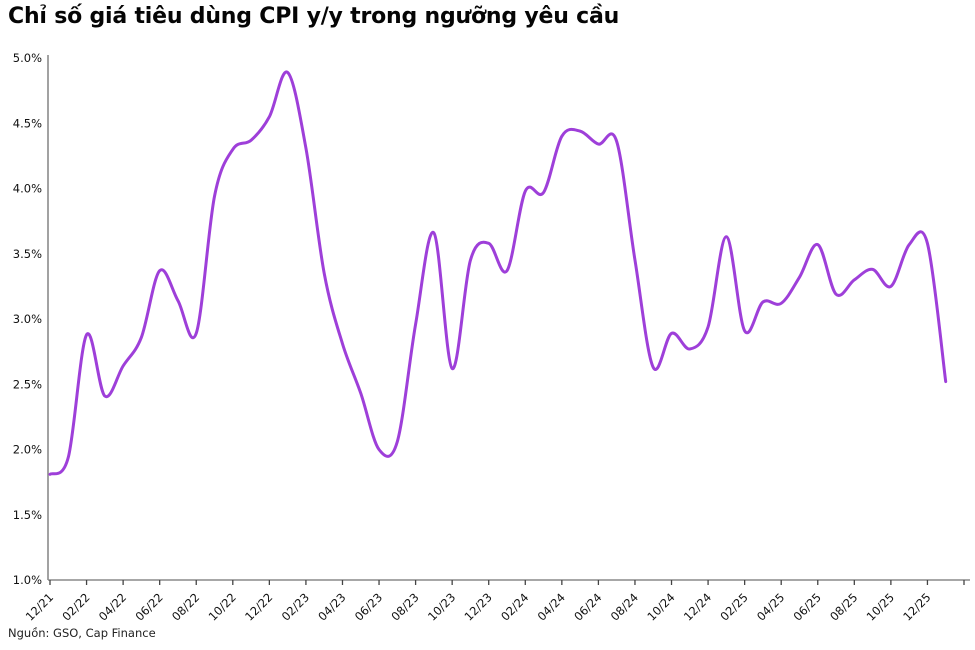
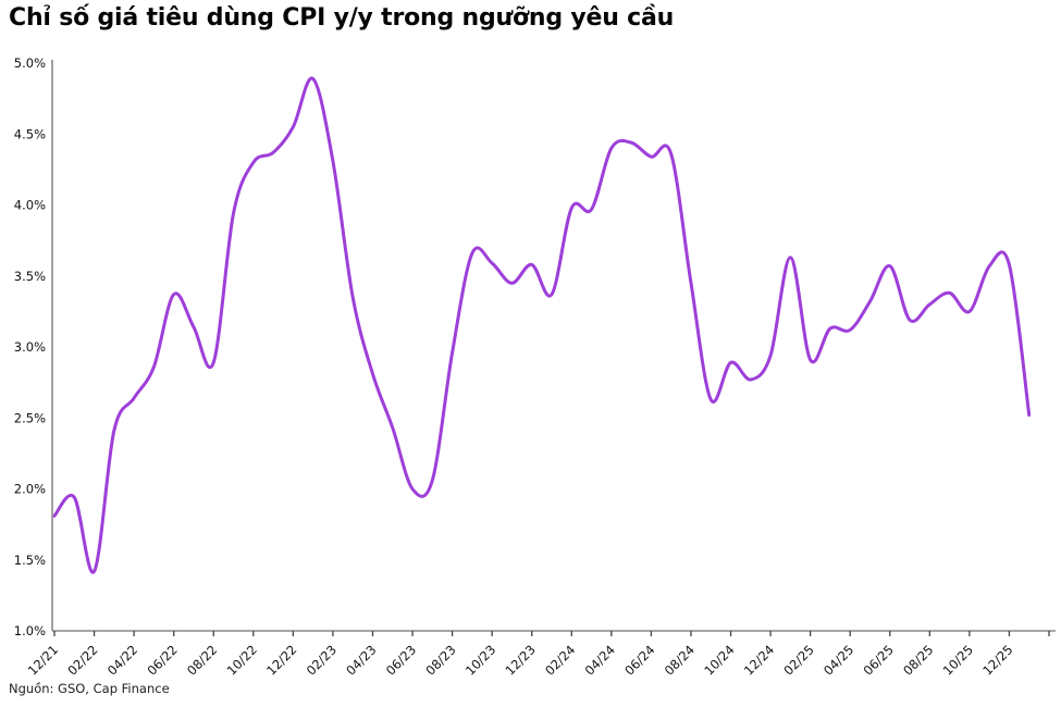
02/22: 2.88% -> 1.42%
10/23: 2.62% -> 3.59%
